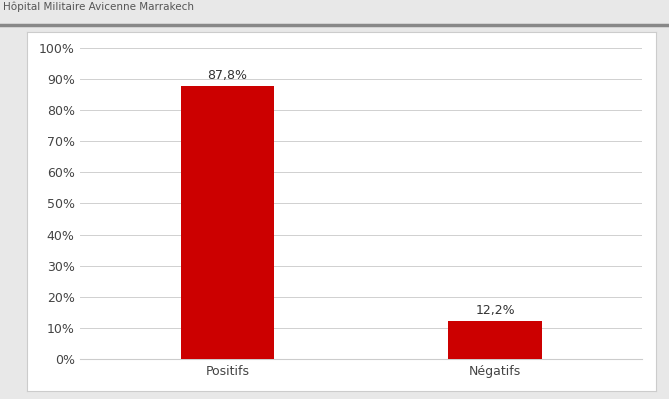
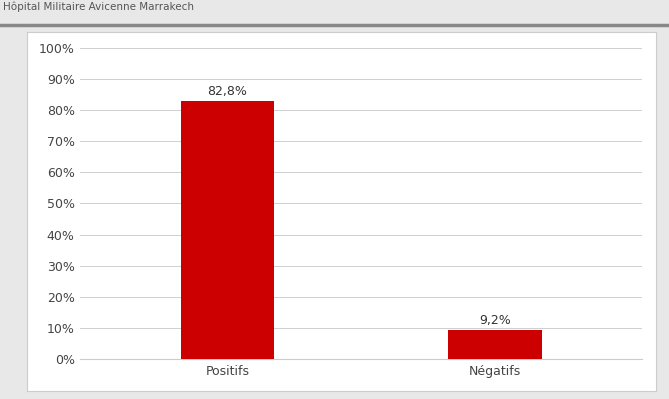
Positifs: 87,8% -> 82,8%
Négatifs: 12,2% -> 9,2%
